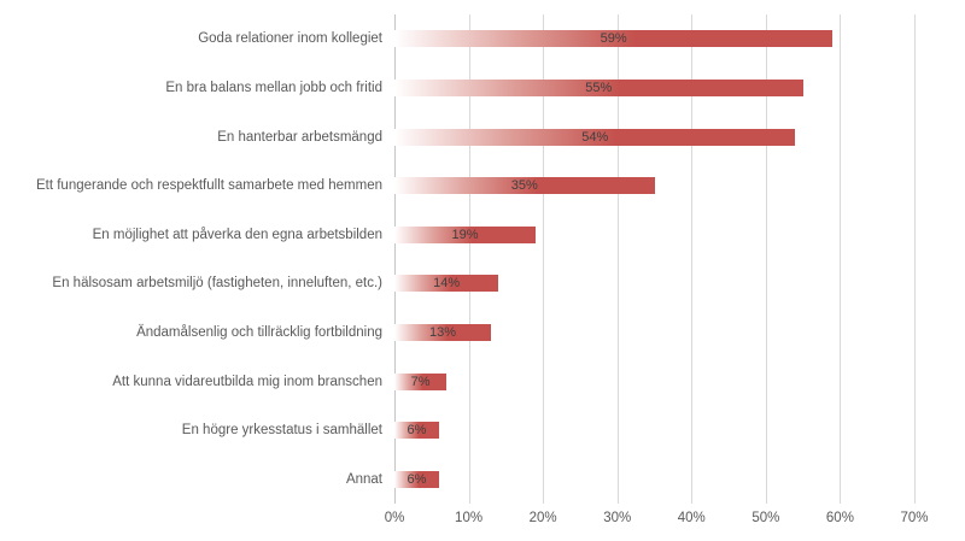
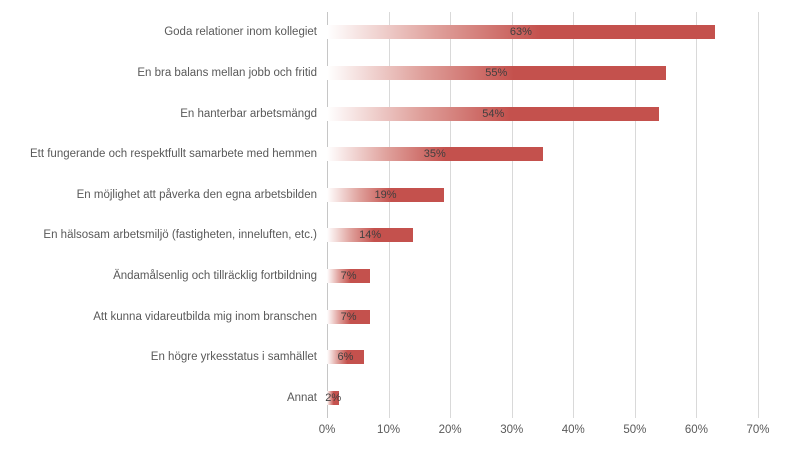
Goda relationer inom kollegiet: 59% -> 63%
Ändamålsenlig och tillräcklig fortbildning: 13% -> 7%
Annat: 6% -> 2%
